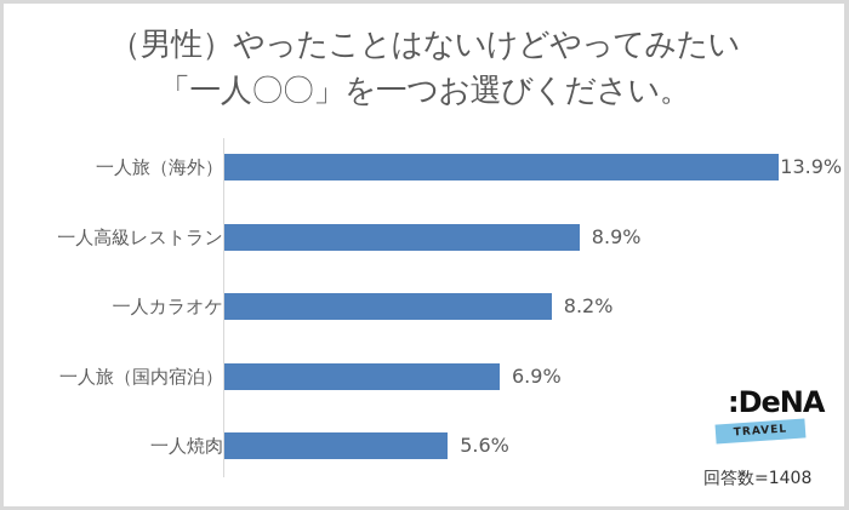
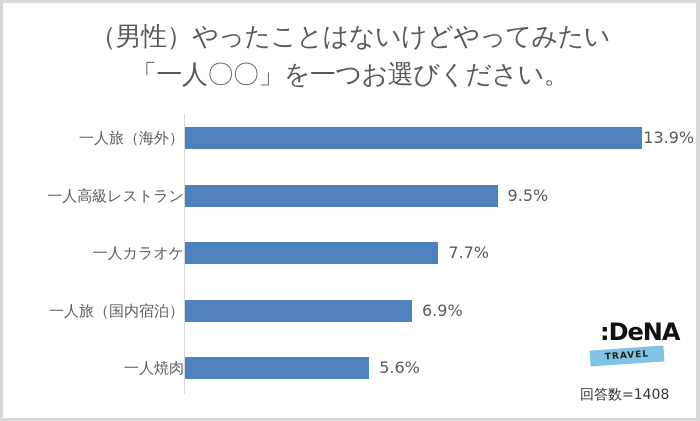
一人高級レストラン: 8.9% -> 9.5%
一人カラオケ: 8.2% -> 7.7%
